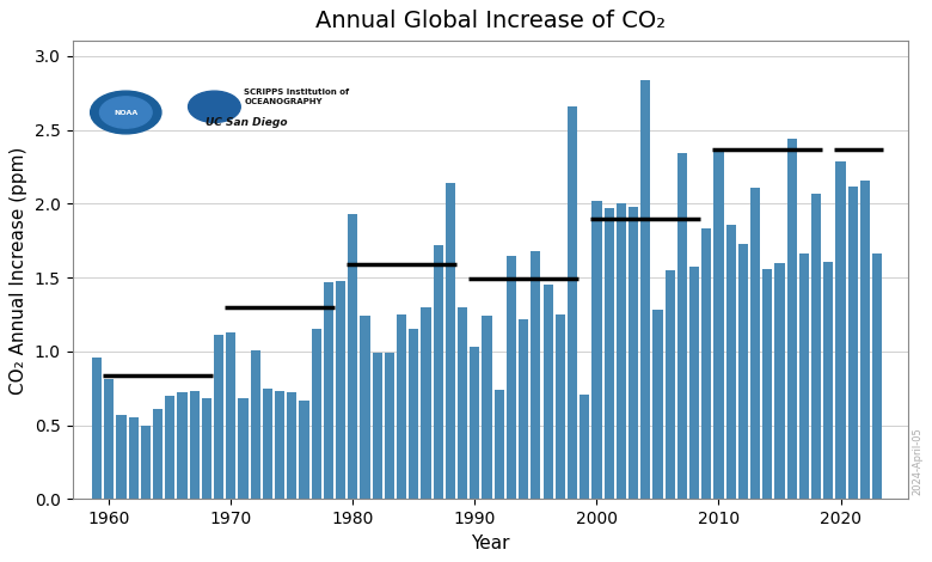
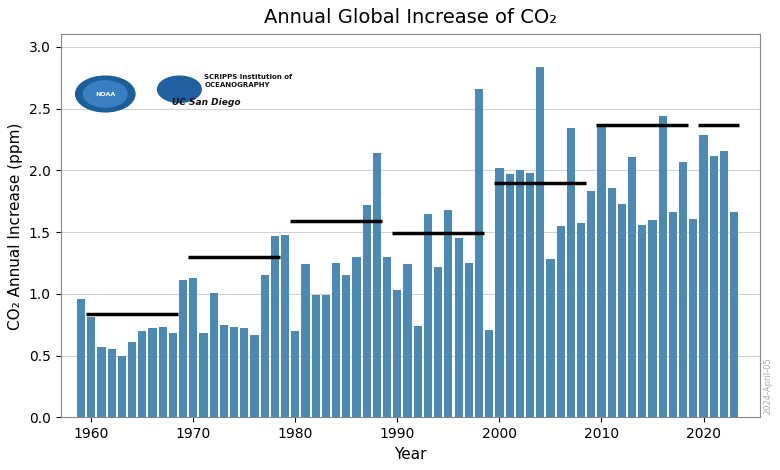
1980: 1.93 -> 0.70
